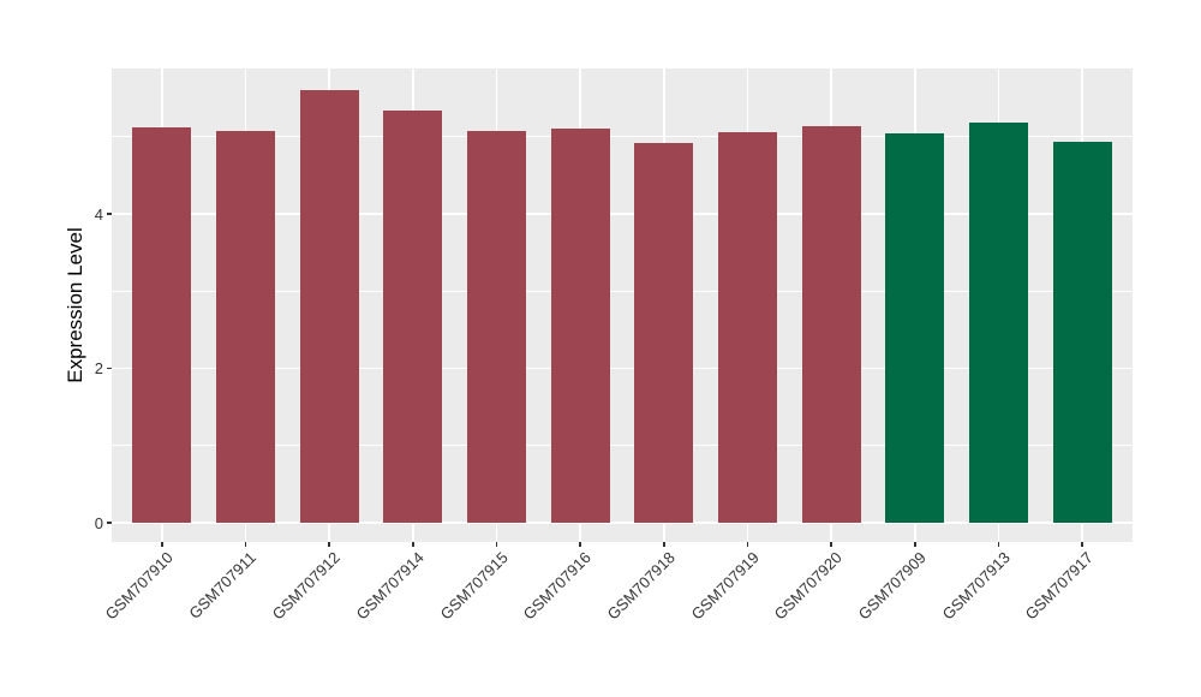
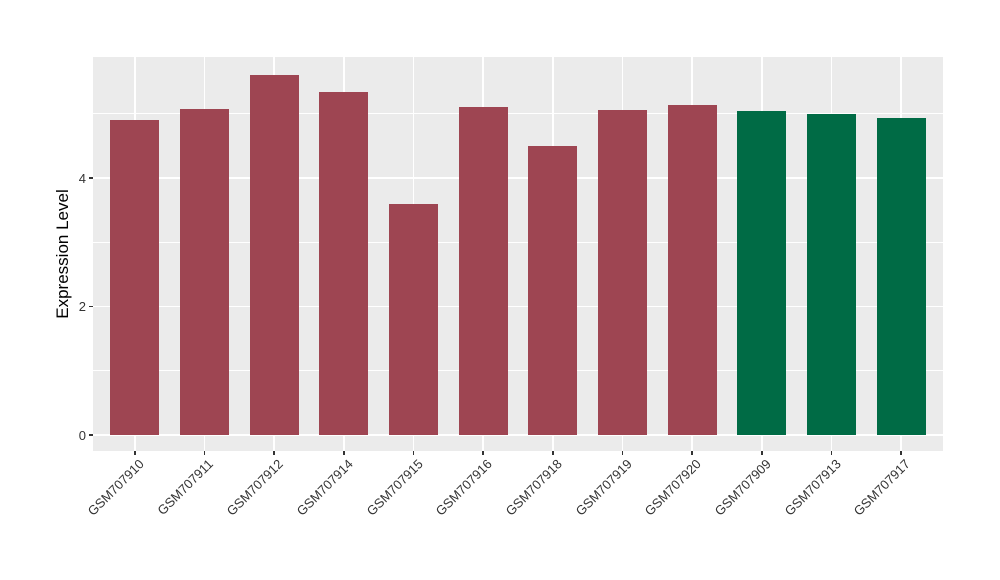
GSM707910: 5.1 -> 4.9
GSM707915: 5.1 -> 3.6
GSM707918: 4.9 -> 4.5
GSM707913: 5.2 -> 5.0
